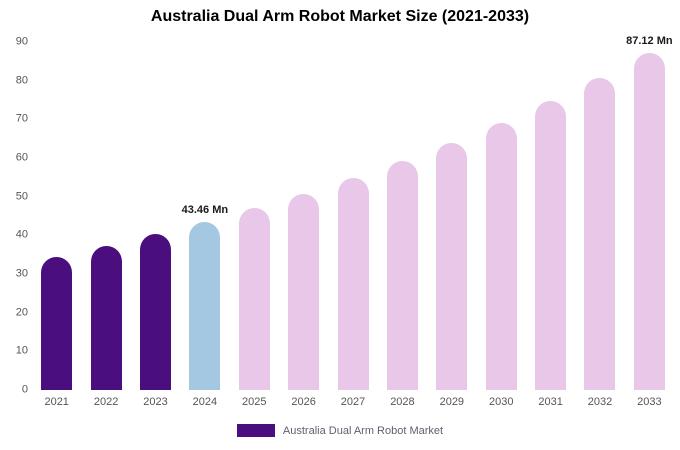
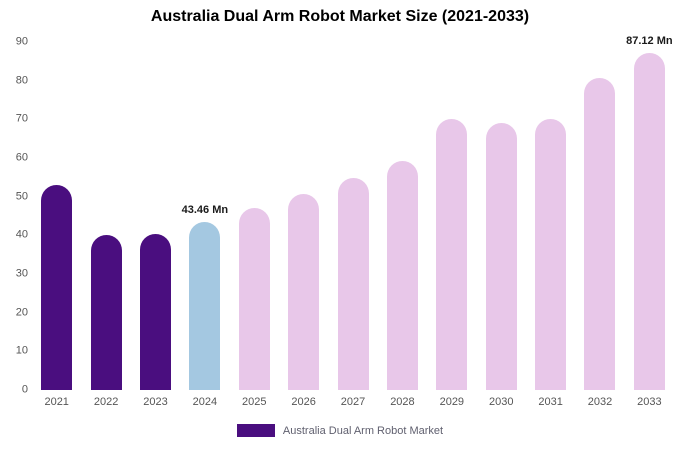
2021: 34 -> 53
2022: 37 -> 40
2029: 64 -> 70
2031: 75 -> 70
